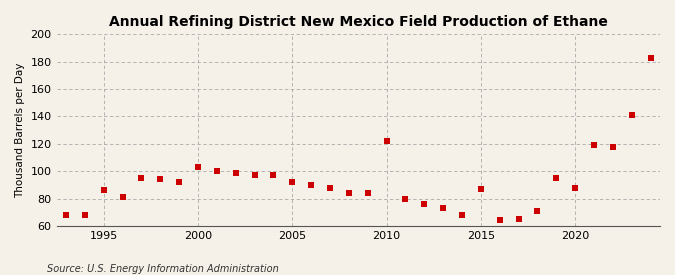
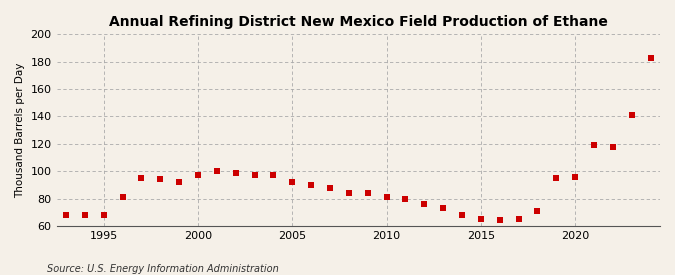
1995: 86 -> 68
2000: 103 -> 97
2010: 122 -> 81
2015: 87 -> 65
2020: 88 -> 96
